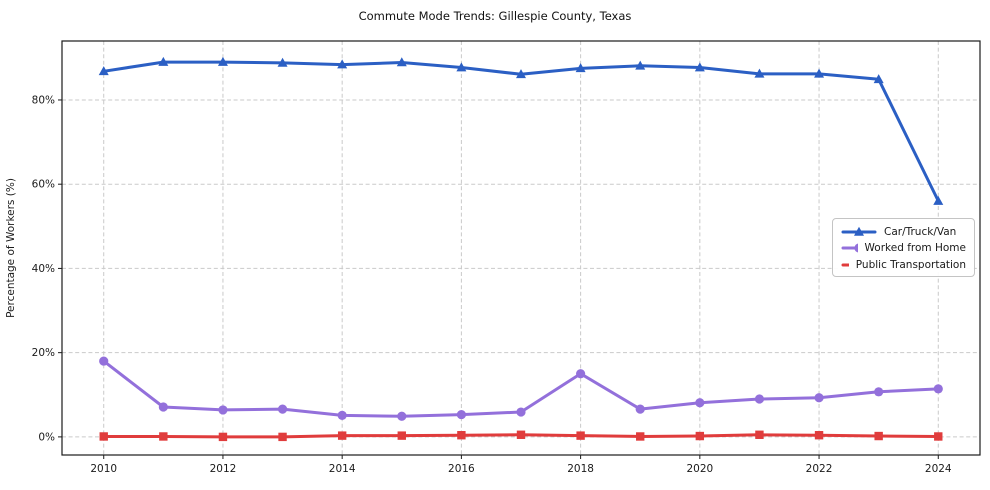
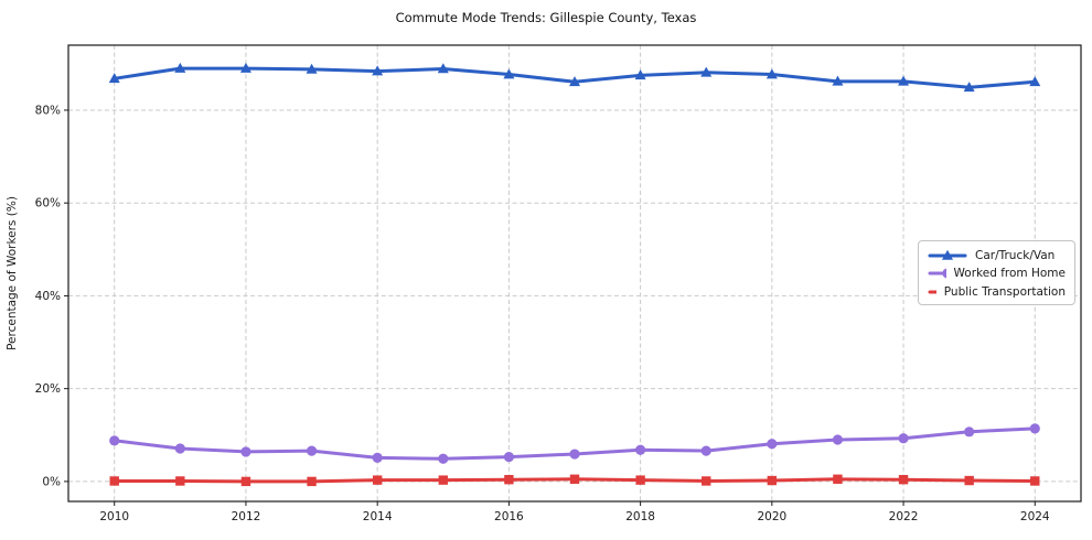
Worked from Home/2010: 18% -> 9%
Worked from Home/2018: 15% -> 7%
Car/Truck/Van/2024: 56% -> 86%
